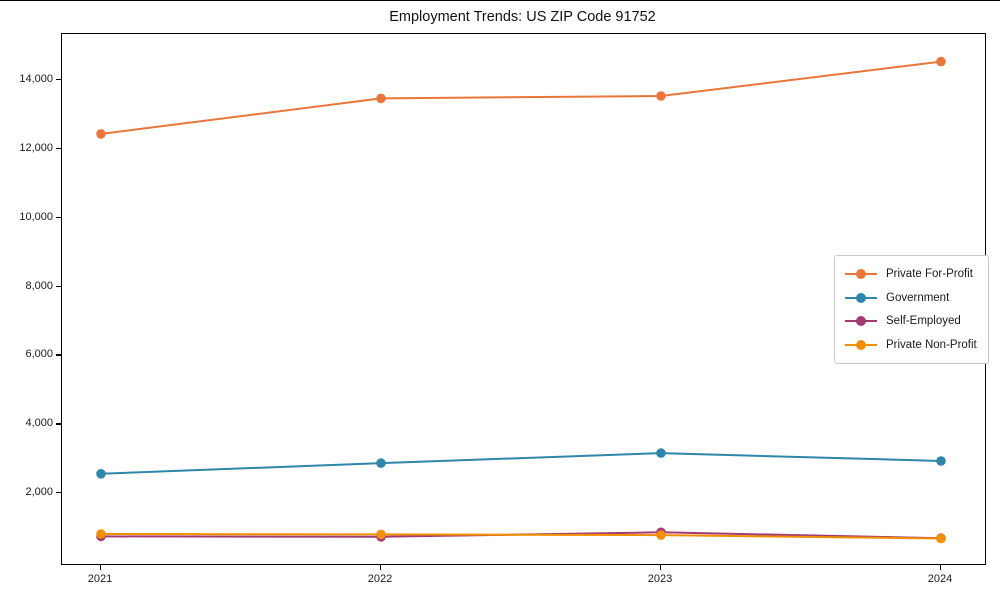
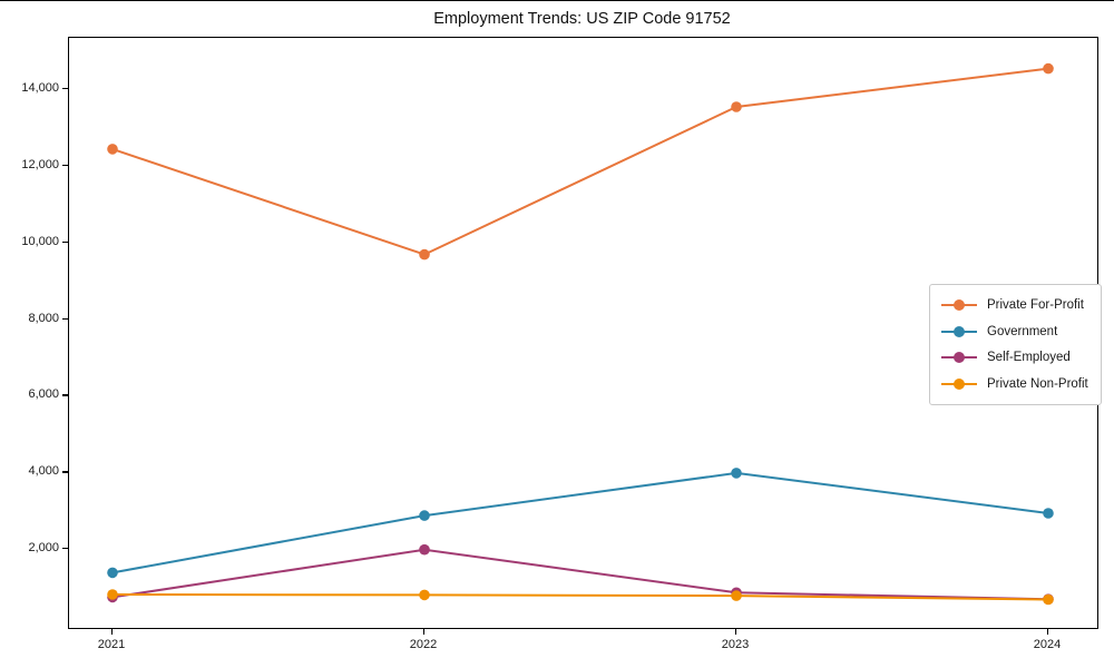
Government/2021: 2600 -> 1400
Private For-Profit/2022: 13500 -> 9700
Self-Employed/2022: 800 -> 2000
Government/2023: 3200 -> 4000
